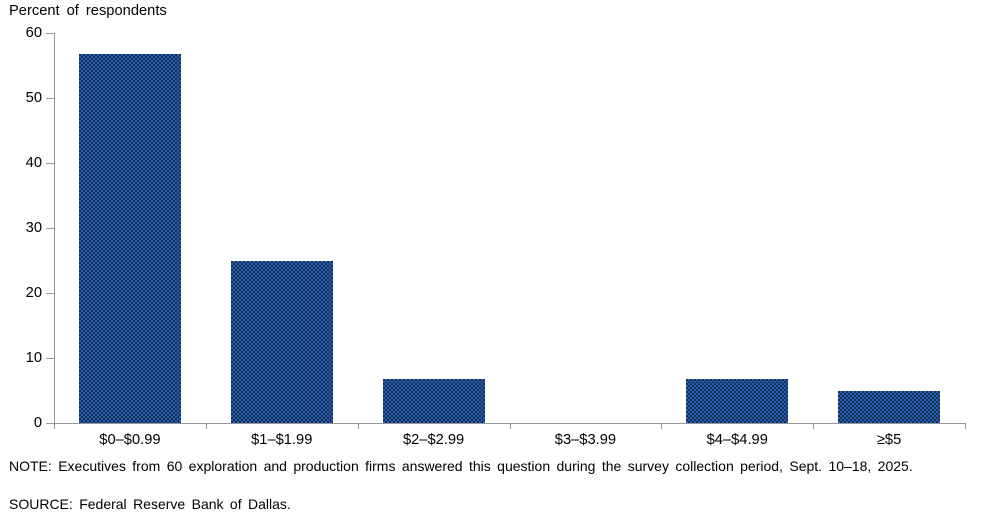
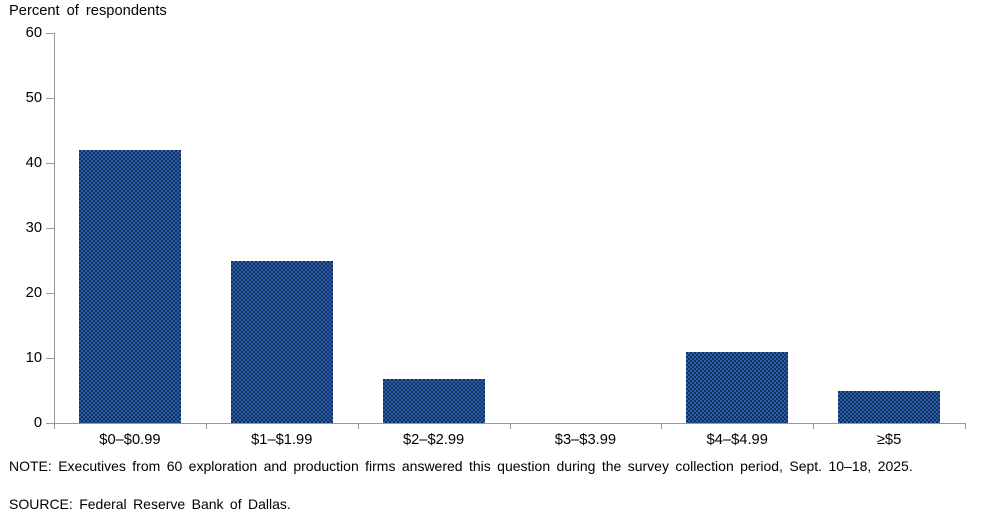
$0–$0.99: 57 -> 42
$4–$4.99: 7 -> 11
